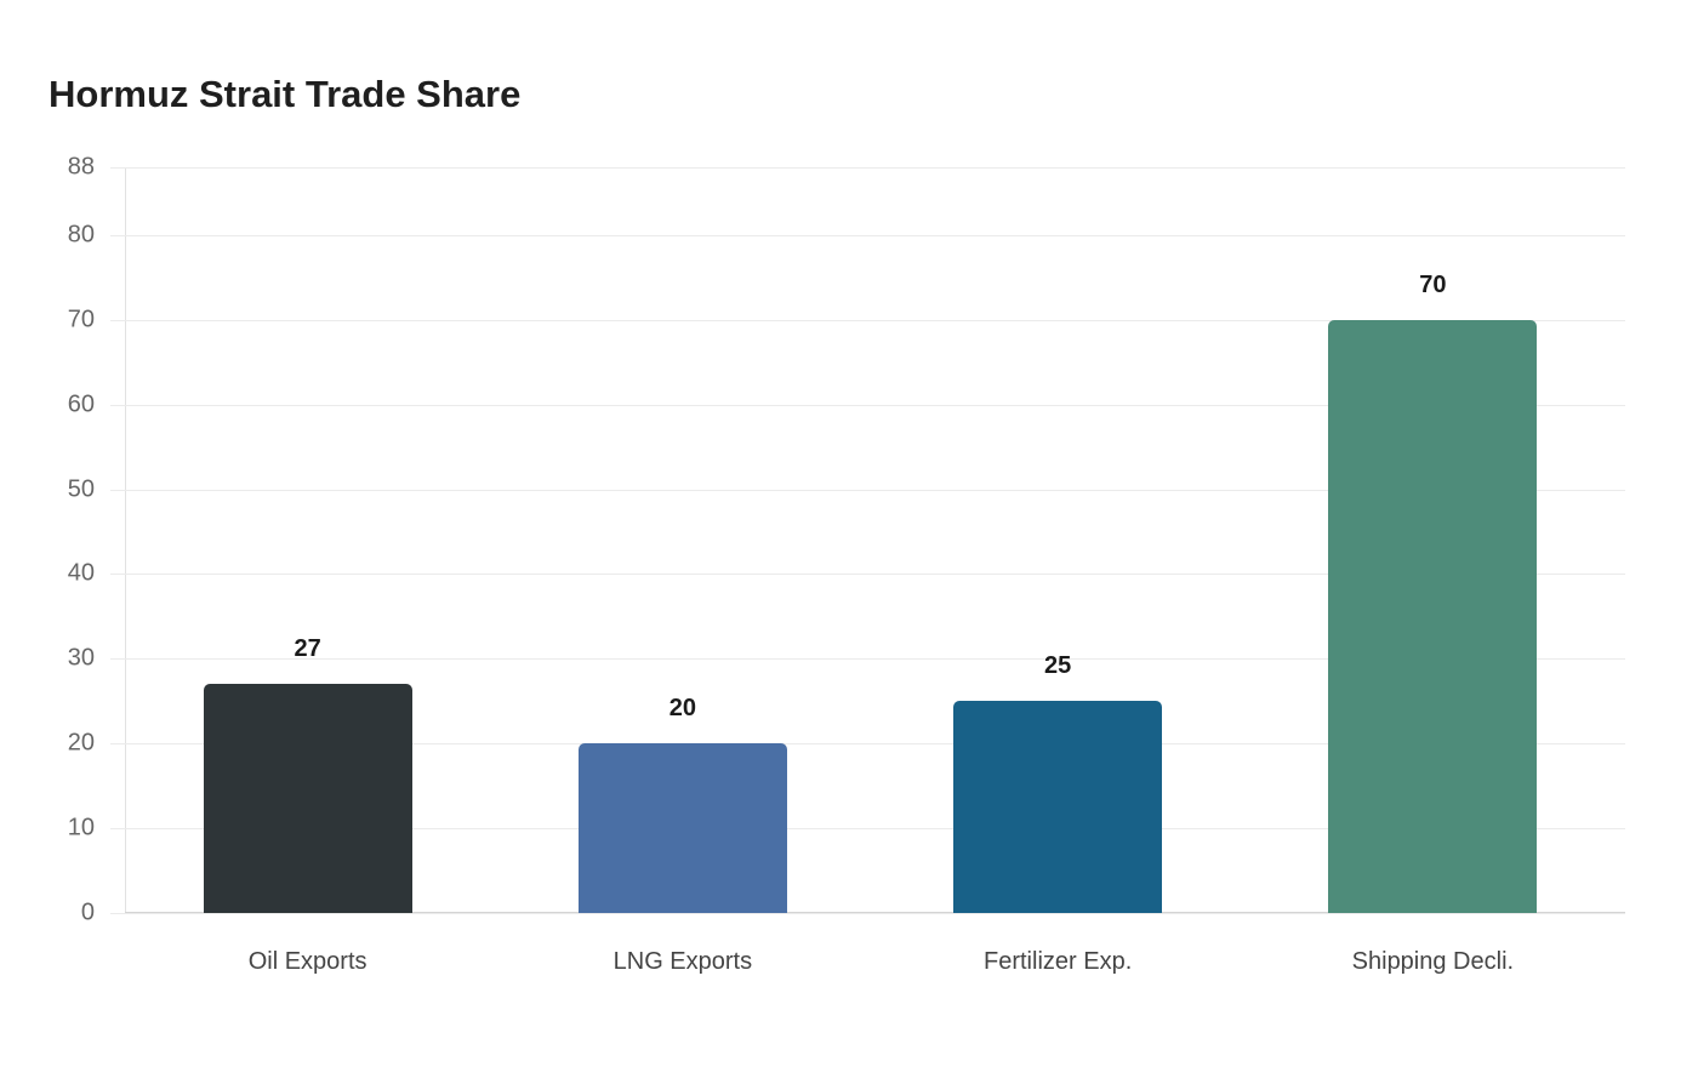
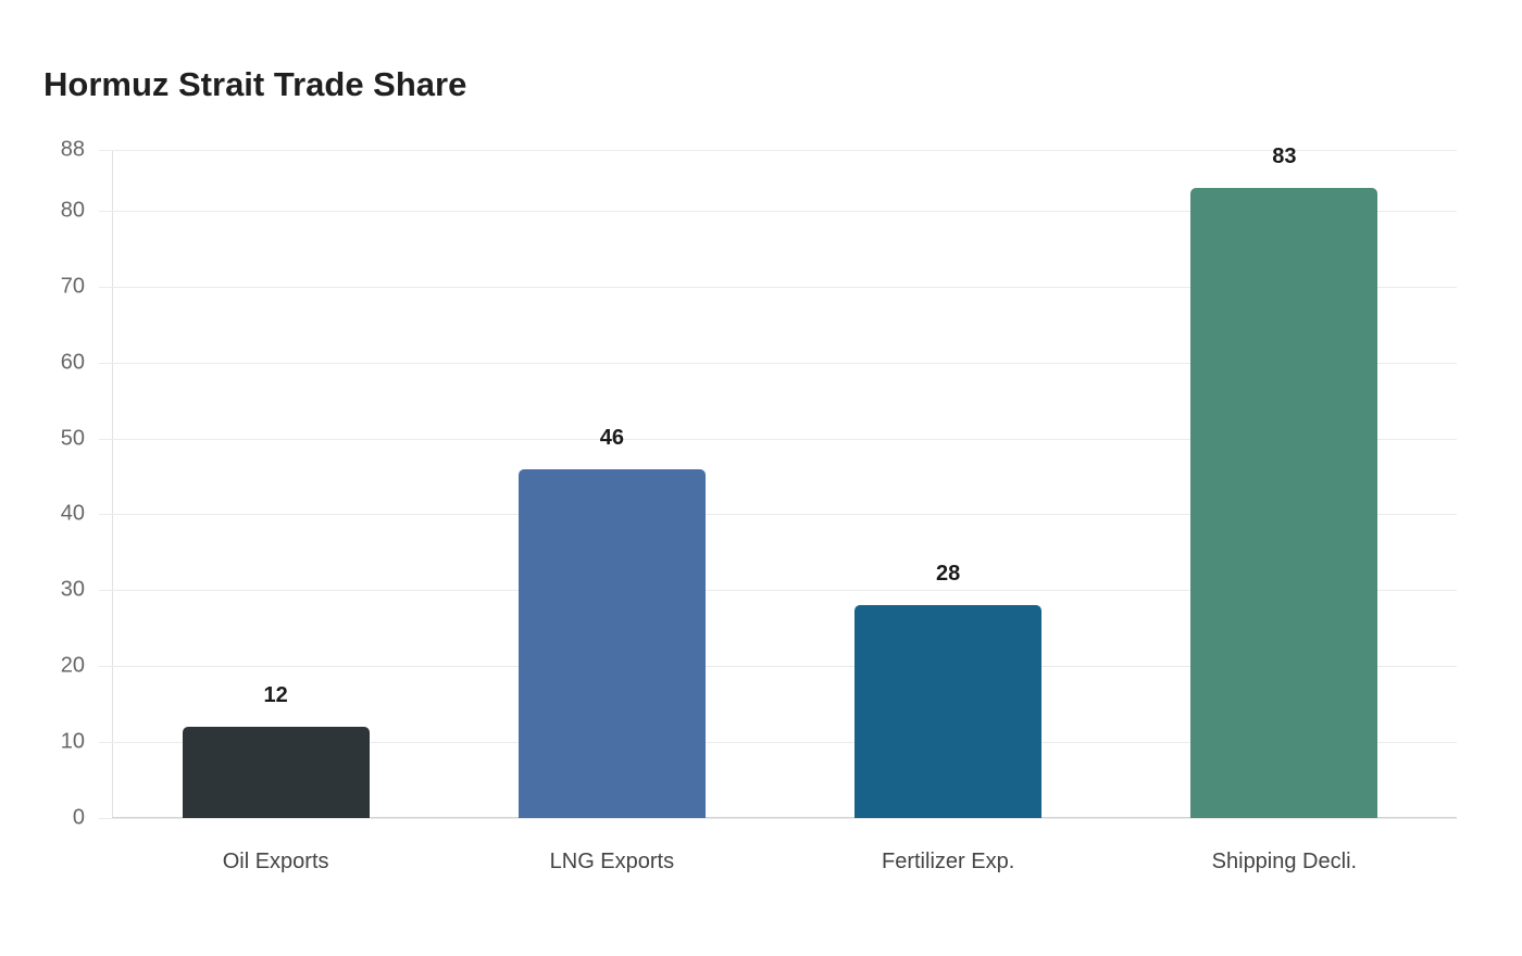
Oil Exports: 27 -> 12
LNG Exports: 20 -> 46
Fertilizer Exp.: 25 -> 28
Shipping Decli.: 70 -> 83
